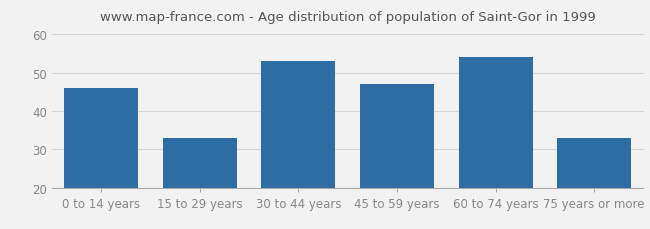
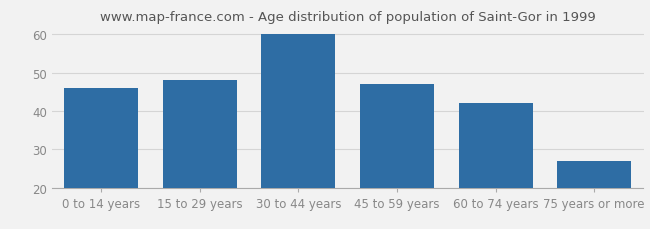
15 to 29 years: 33 -> 48
30 to 44 years: 53 -> 60
60 to 74 years: 54 -> 42
75 years or more: 33 -> 27
